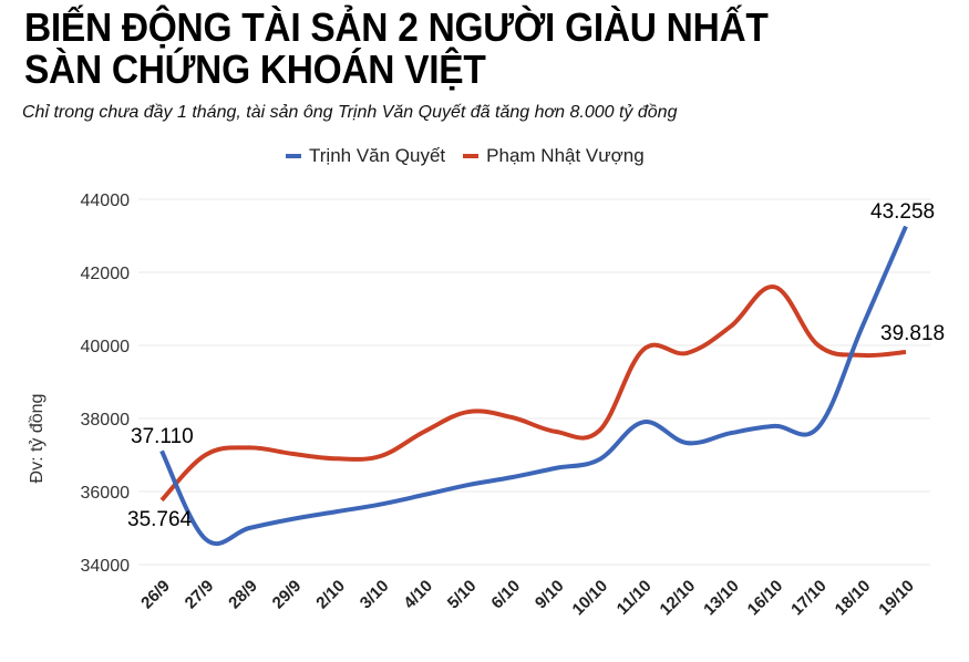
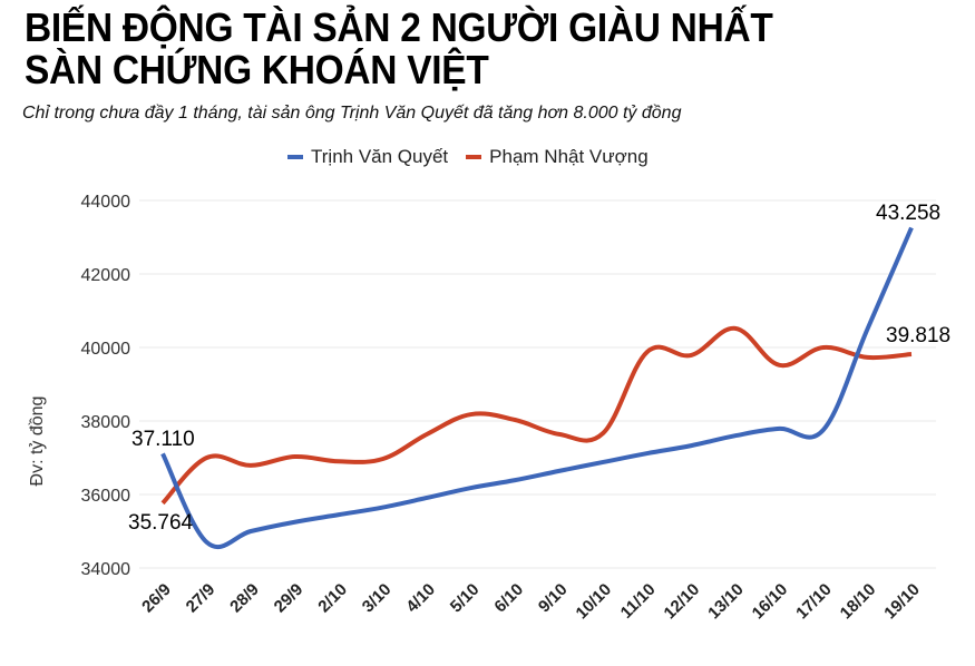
Phạm Nhật Vượng/28/9: 37200 -> 36800
Trịnh Văn Quyết/11/10: 37900 -> 37100
Phạm Nhật Vượng/16/10: 41600 -> 39500
